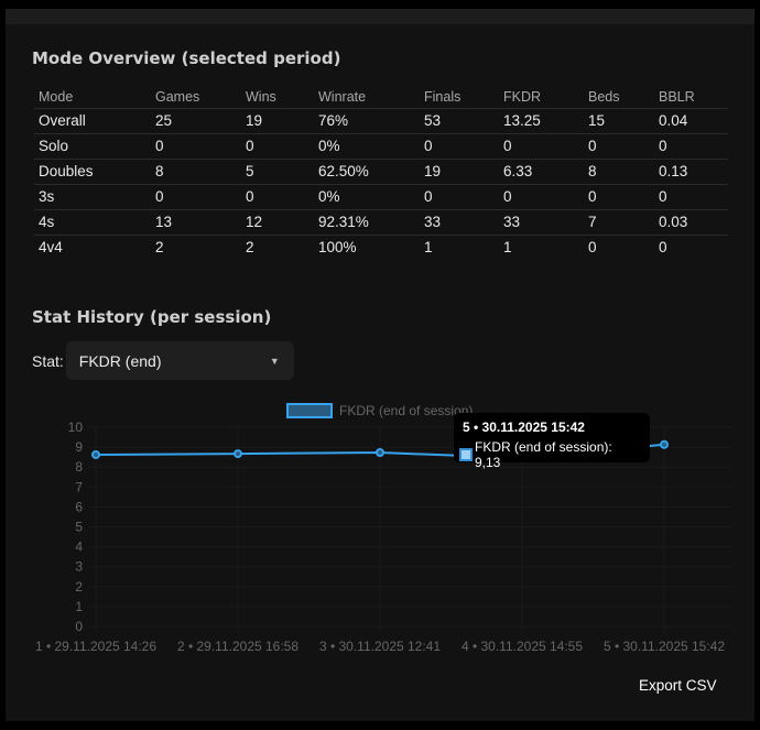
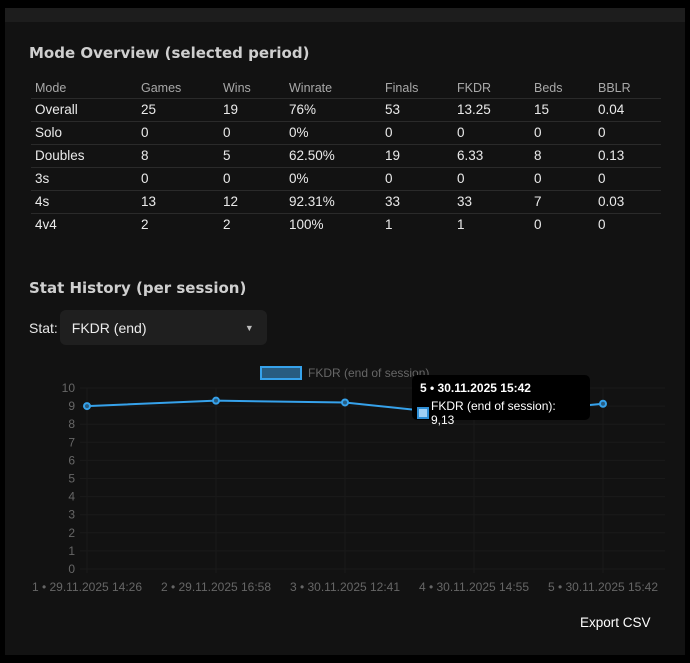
1 • 29.11.2025 14:26: 8.6 -> 9.0
2 • 29.11.2025 16:58: 8.7 -> 9.3
3 • 30.11.2025 12:41: 8.7 -> 9.2
